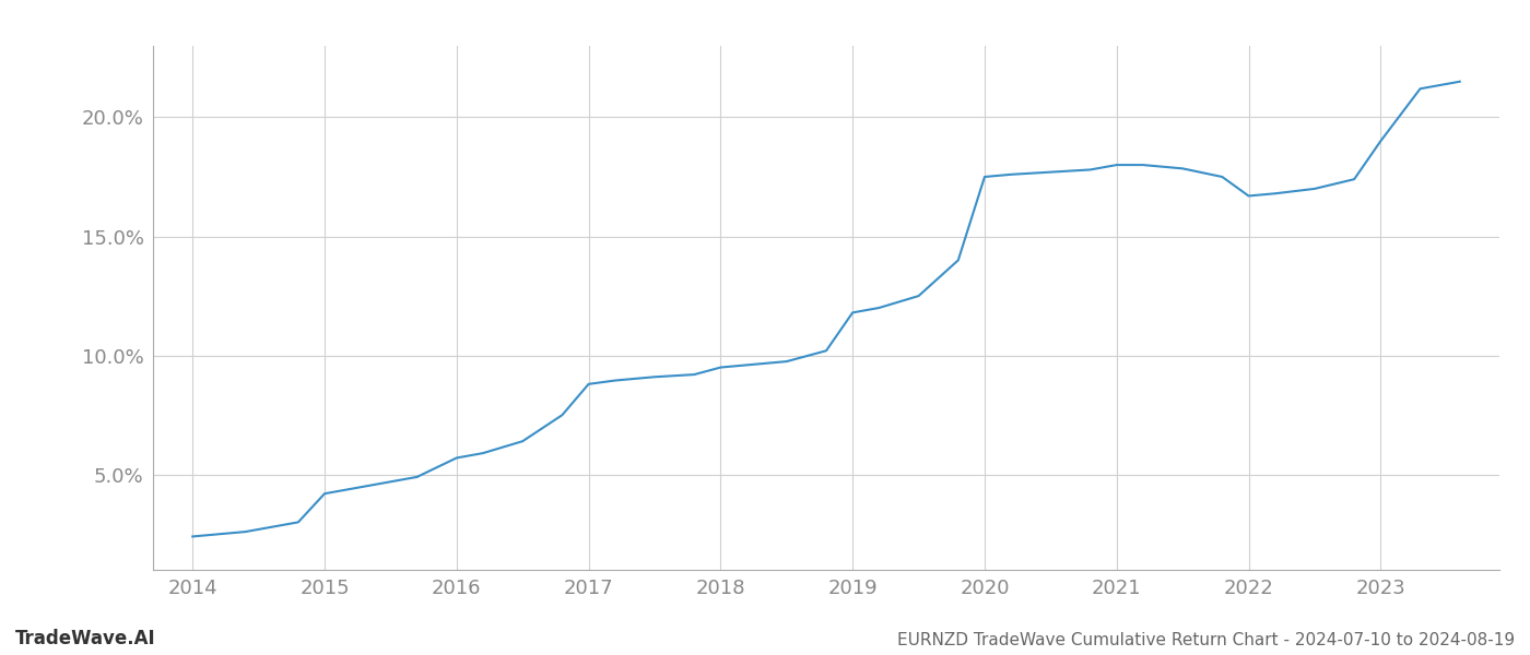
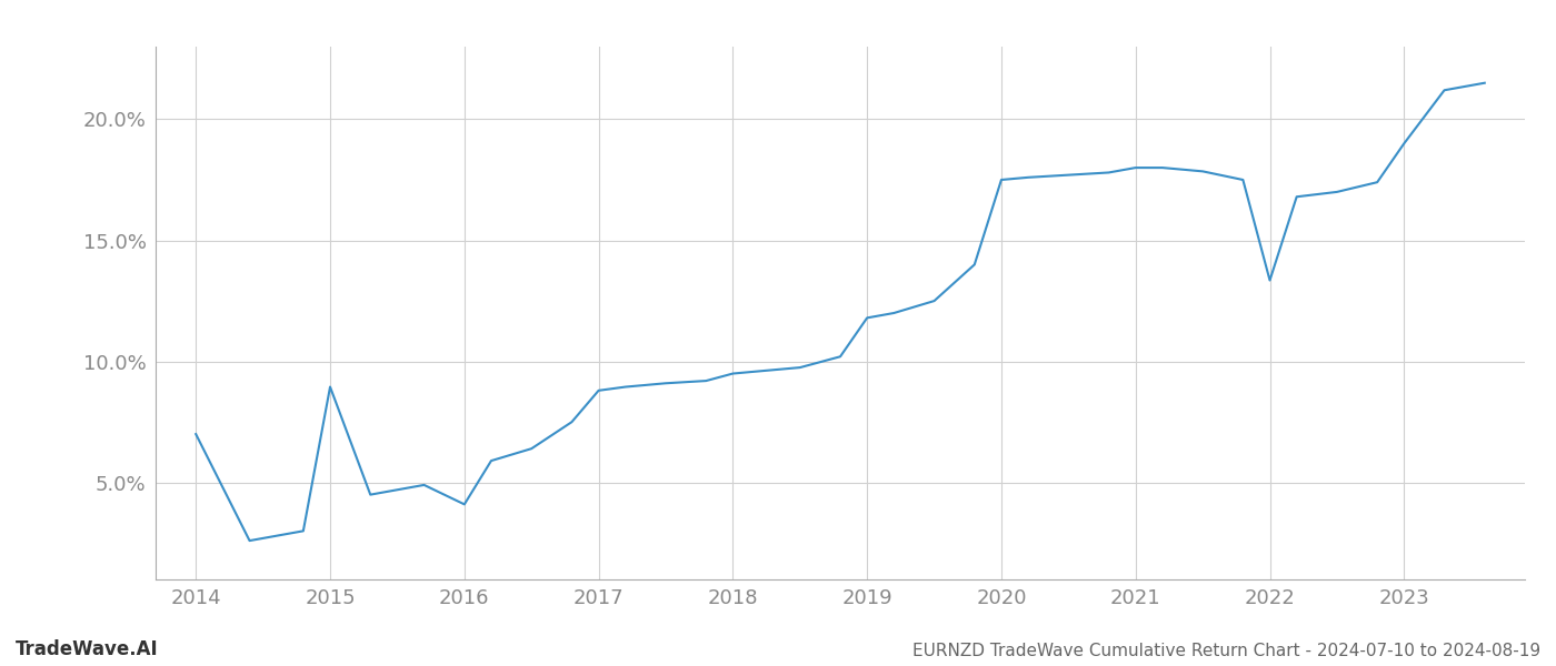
2014: 2.40% -> 7.00%
2015: 4.20% -> 8.95%
2016: 5.70% -> 4.10%
2022: 16.70% -> 13.35%
